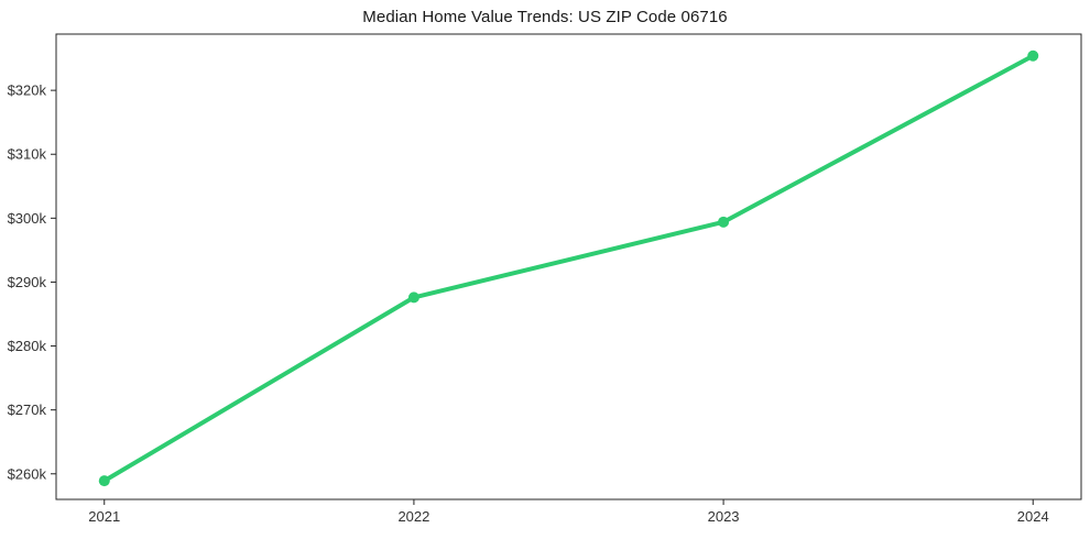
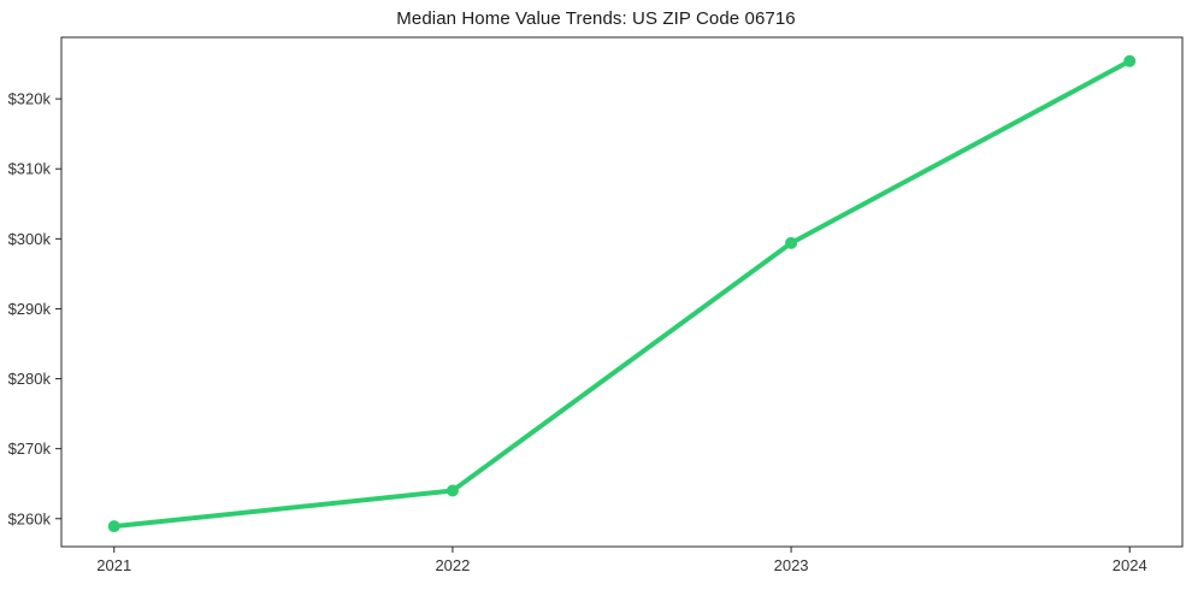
2022: $288k -> $264k
